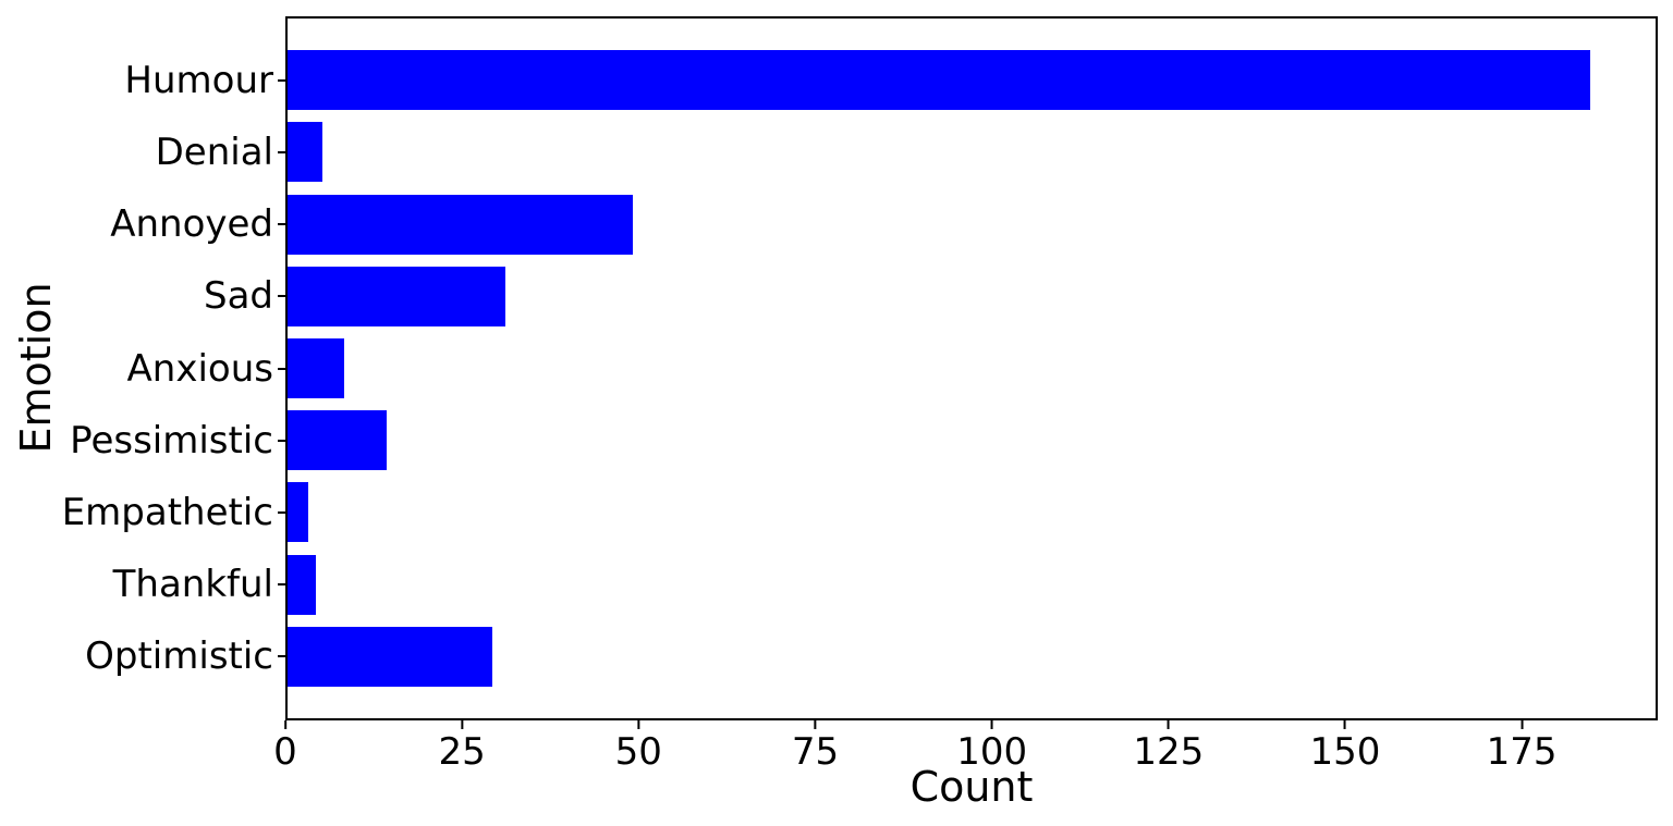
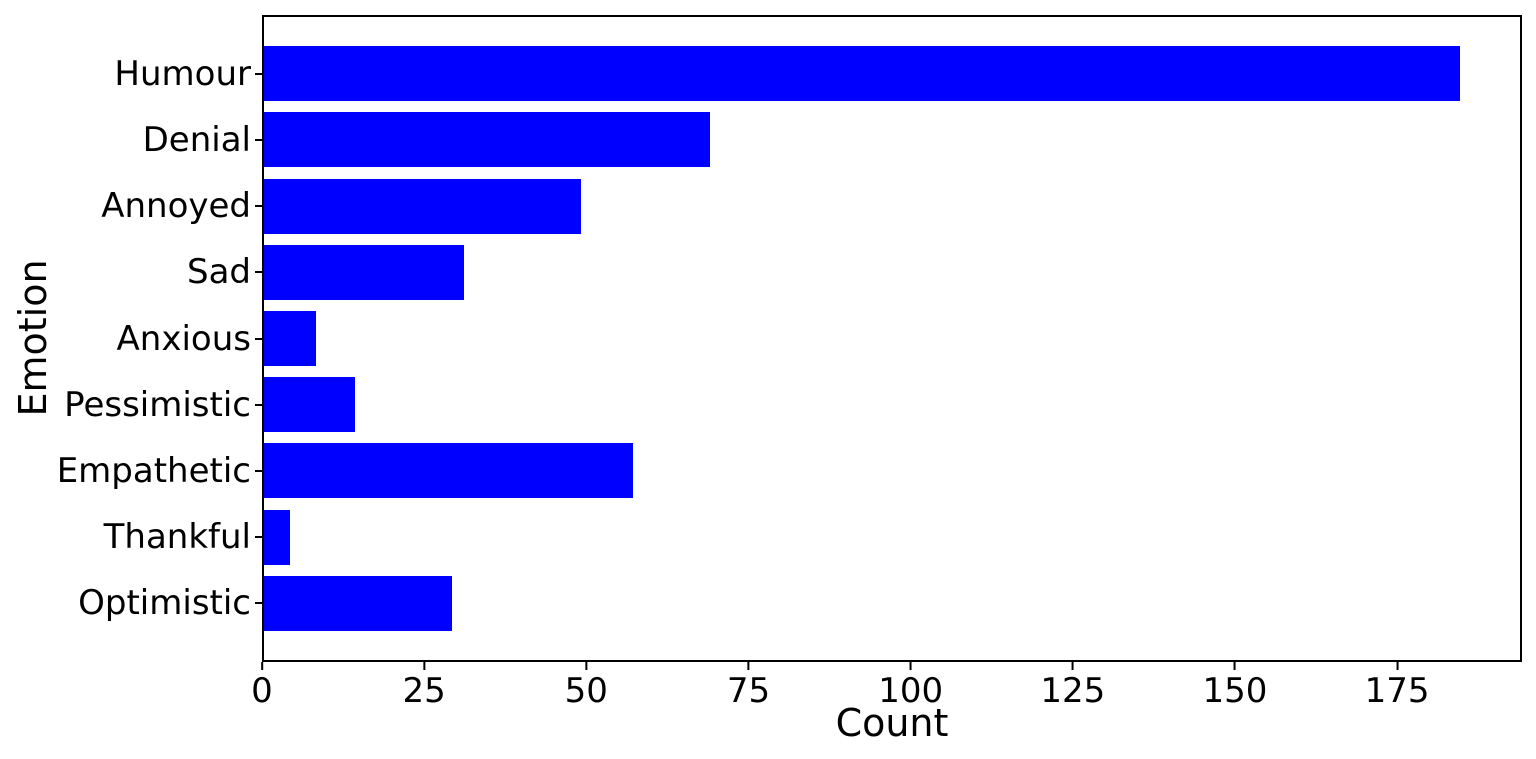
Denial: 5 -> 69
Empathetic: 3 -> 57
